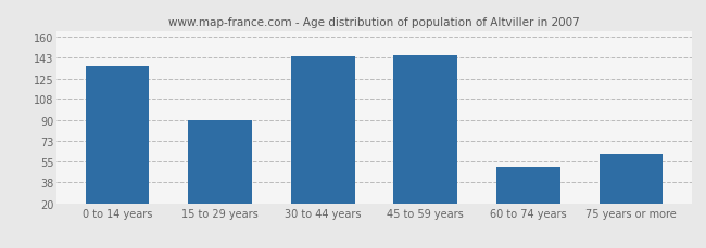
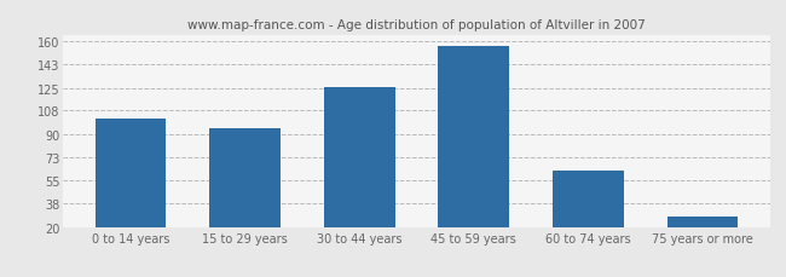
0 to 14 years: 136 -> 102
15 to 29 years: 90 -> 95
30 to 44 years: 144 -> 126
45 to 59 years: 145 -> 157
60 to 74 years: 51 -> 63
75 years or more: 62 -> 28
